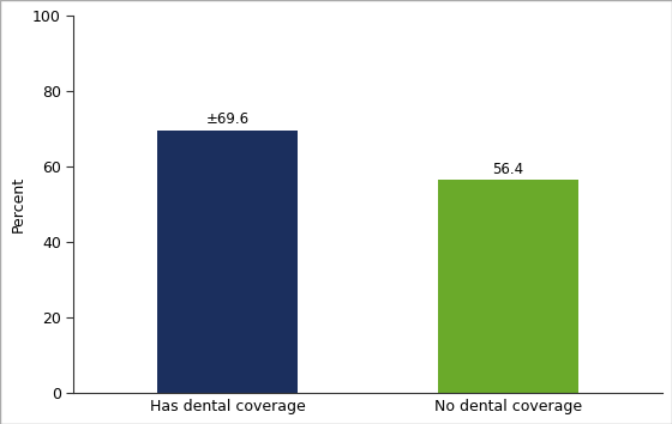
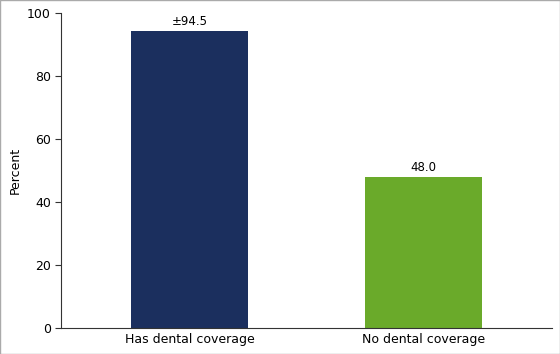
Has dental coverage: ±69.6 -> ±94.5
No dental coverage: 56.4 -> 48.0
